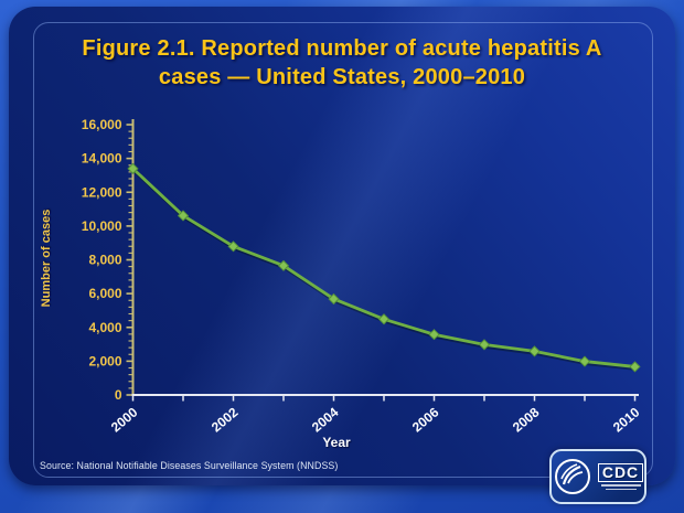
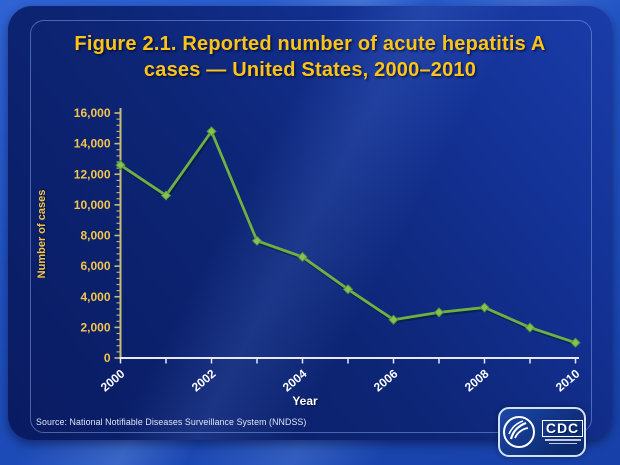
2000: 13400 -> 12600
2002: 8800 -> 14800
2004: 5700 -> 6600
2006: 3600 -> 2500
2008: 2600 -> 3300
2010: 1700 -> 1000
